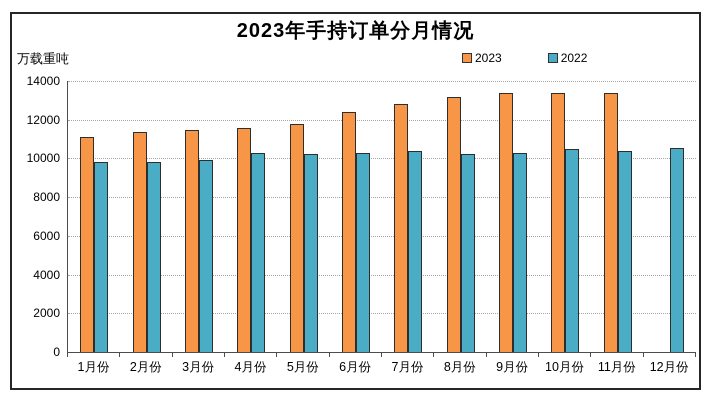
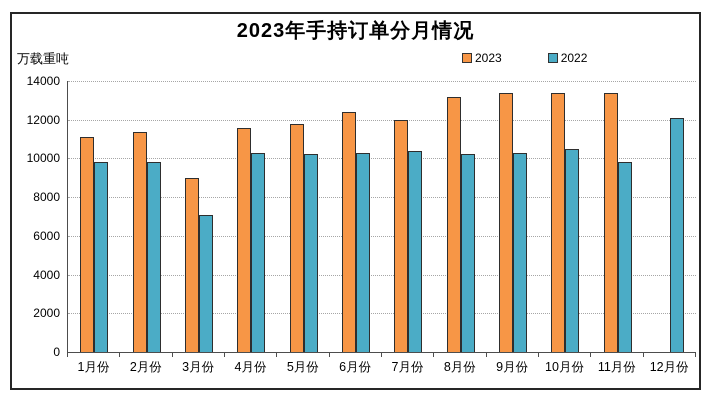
2023/3月份: 11400 -> 9000
2022/3月份: 9900 -> 7100
2023/7月份: 12800 -> 12000
2022/11月份: 10400 -> 9800
2022/12月份: 10600 -> 12100
